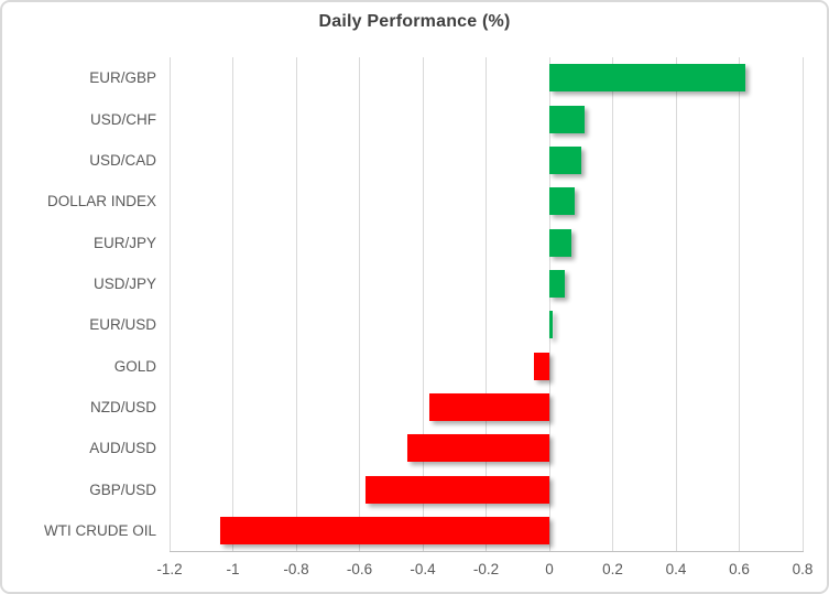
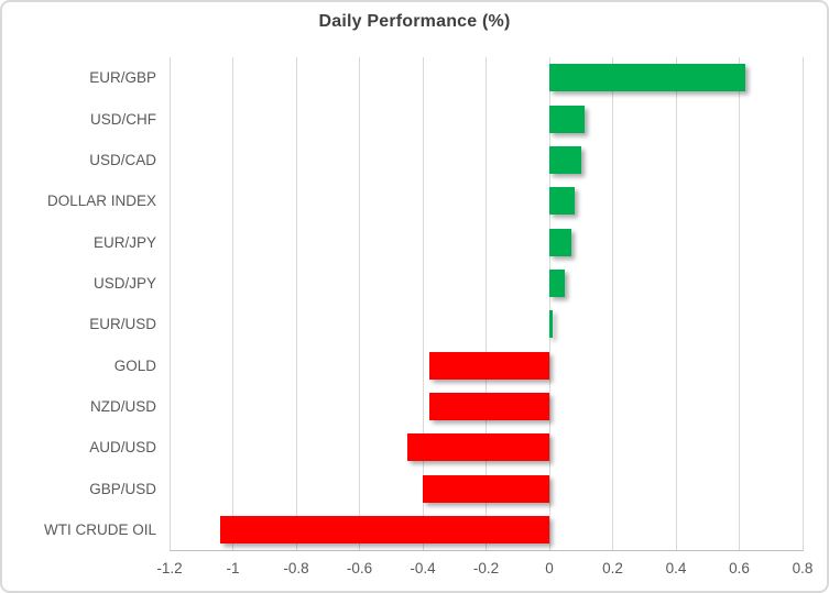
GOLD: -0.05 -> -0.38
GBP/USD: -0.58 -> -0.40
